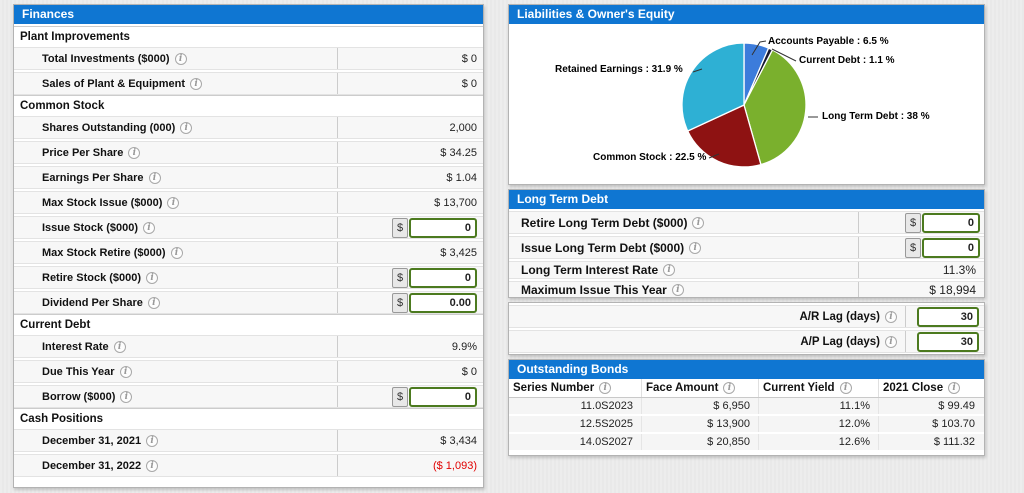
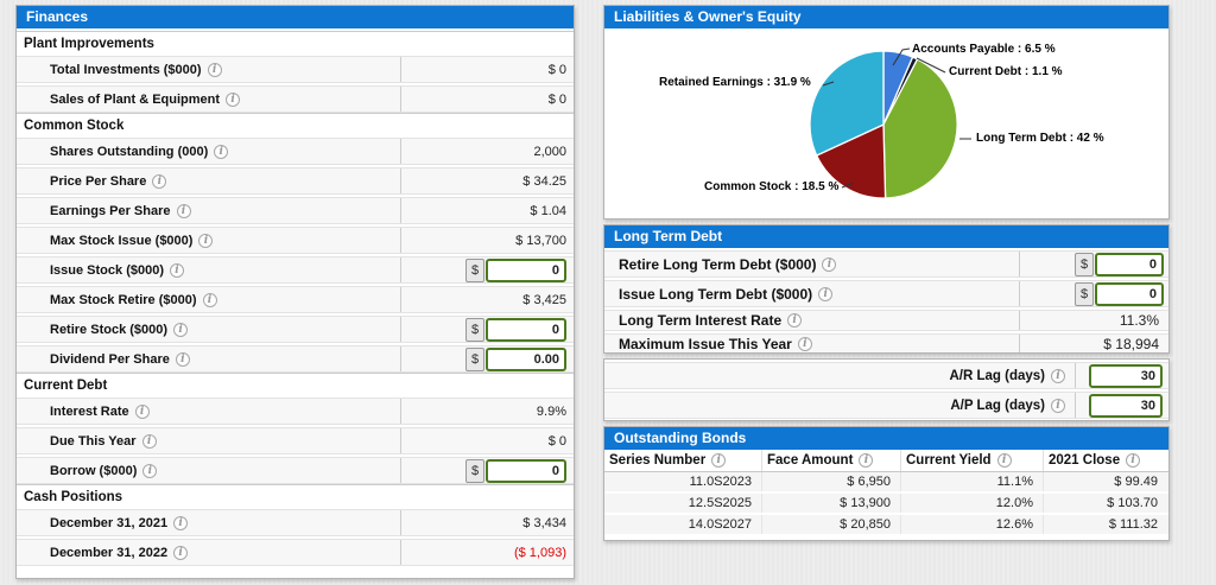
Long Term Debt: 38 -> 42
Common Stock: 22.5 -> 18.5
